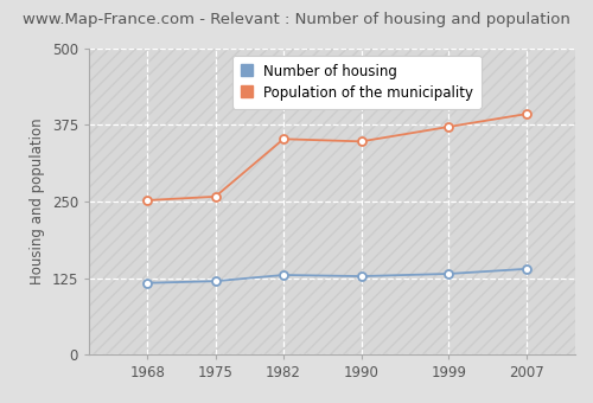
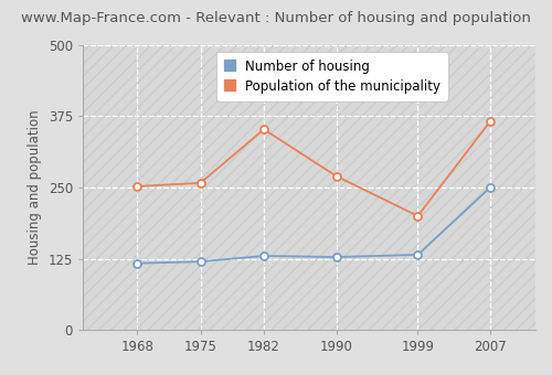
Population of the municipality/1990: 348 -> 270
Population of the municipality/1999: 372 -> 200
Number of housing/2007: 140 -> 250
Population of the municipality/2007: 393 -> 366
